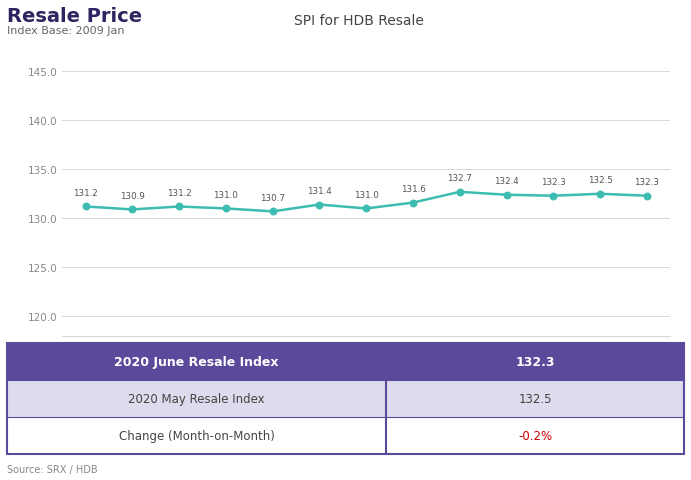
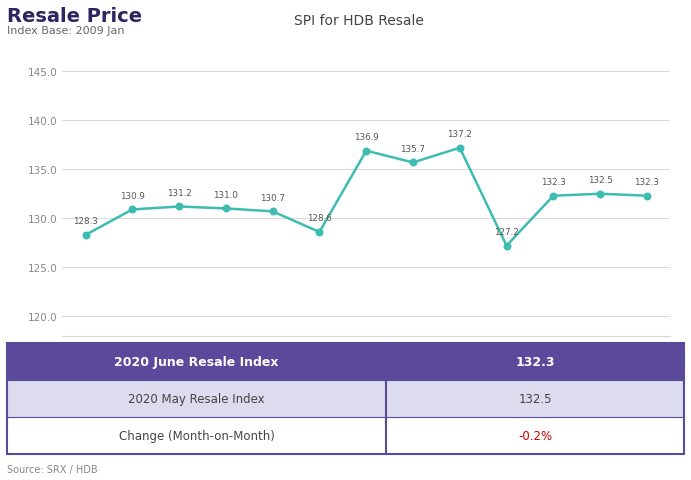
2019/6: 131.2 -> 128.3
2019/11: 131.4 -> 128.6
2019/12: 131.0 -> 136.9
2020/1: 131.6 -> 135.7
2020/2: 132.7 -> 137.2
2020/3: 132.4 -> 127.2
